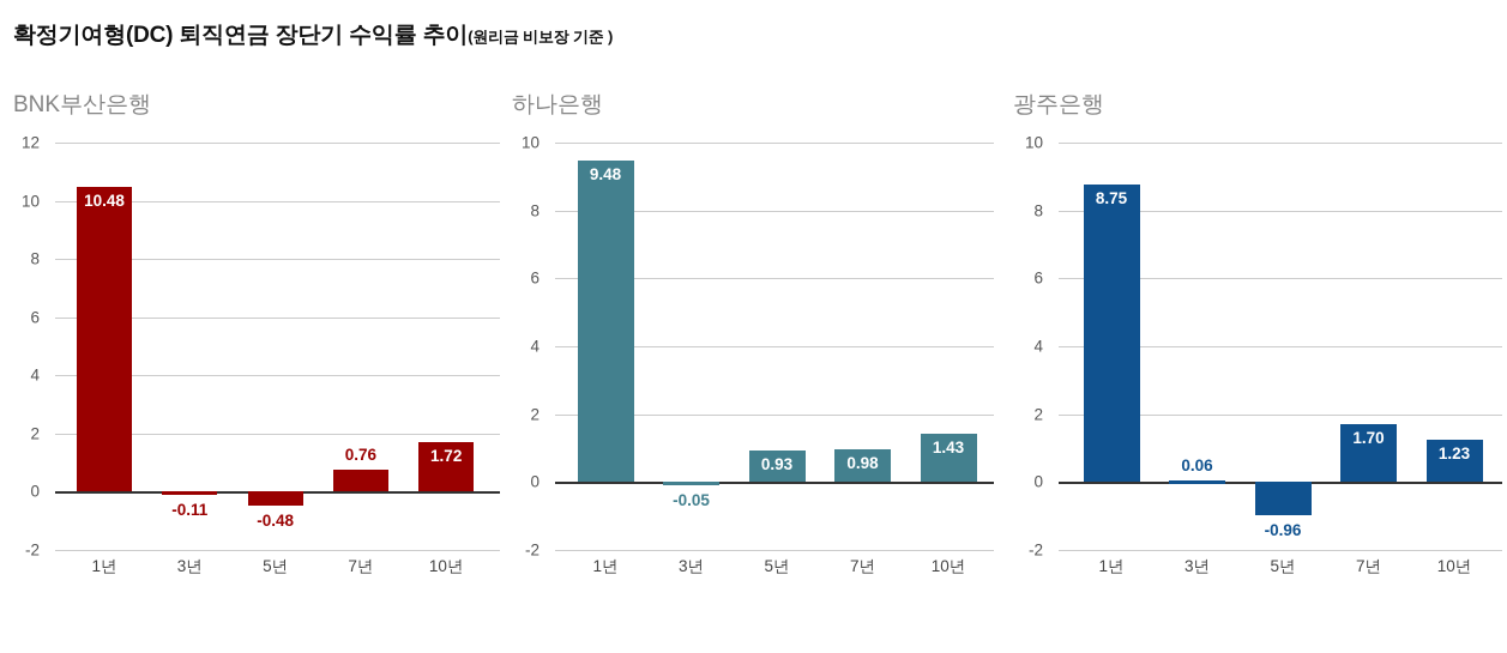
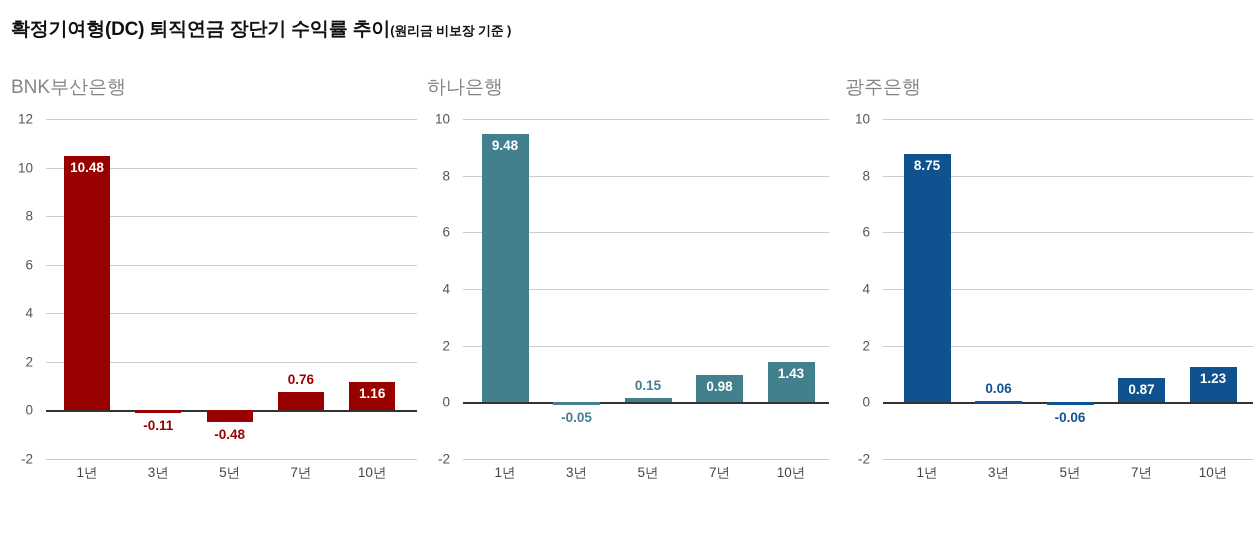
BNK부산은행/10년: 1.72 -> 1.16
하나은행/5년: 0.93 -> 0.15
광주은행/5년: -0.96 -> -0.06
광주은행/7년: 1.70 -> 0.87
